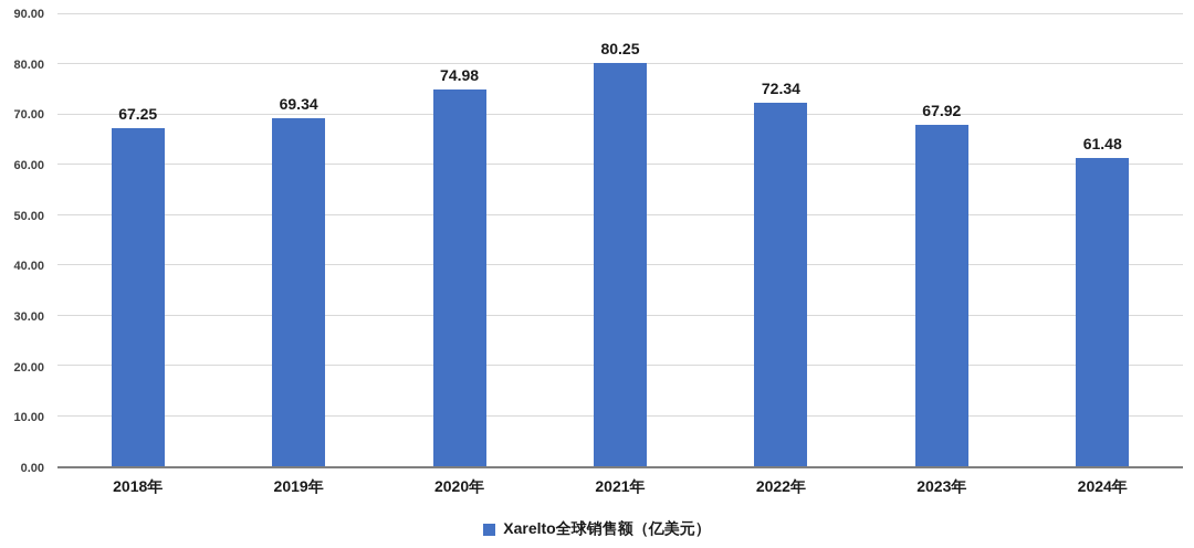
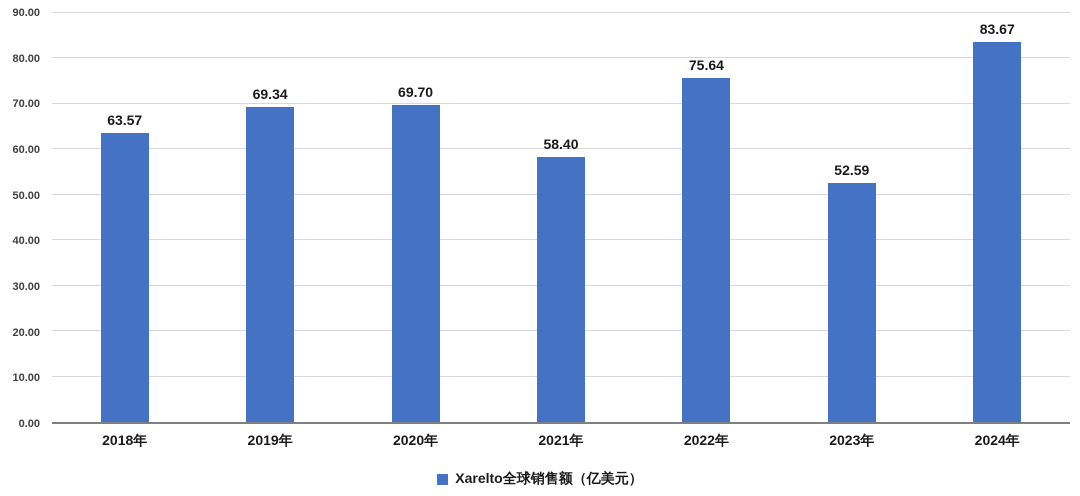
2018年: 67.25 -> 63.57
2020年: 74.98 -> 69.70
2021年: 80.25 -> 58.40
2022年: 72.34 -> 75.64
2023年: 67.92 -> 52.59
2024年: 61.48 -> 83.67
